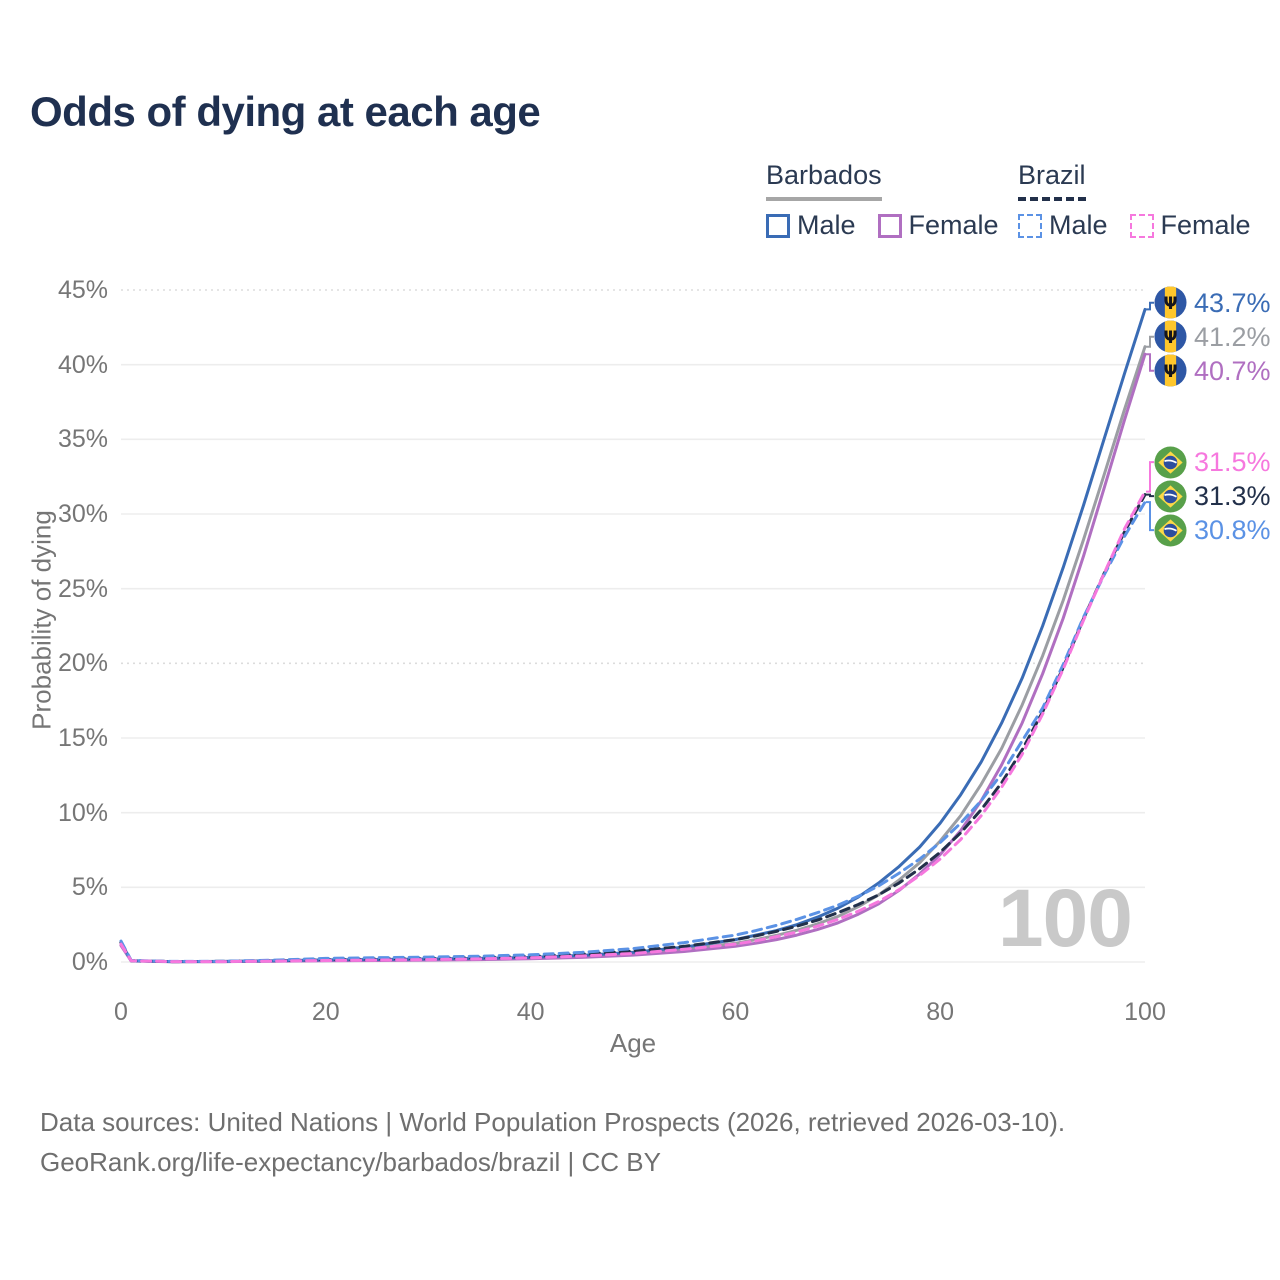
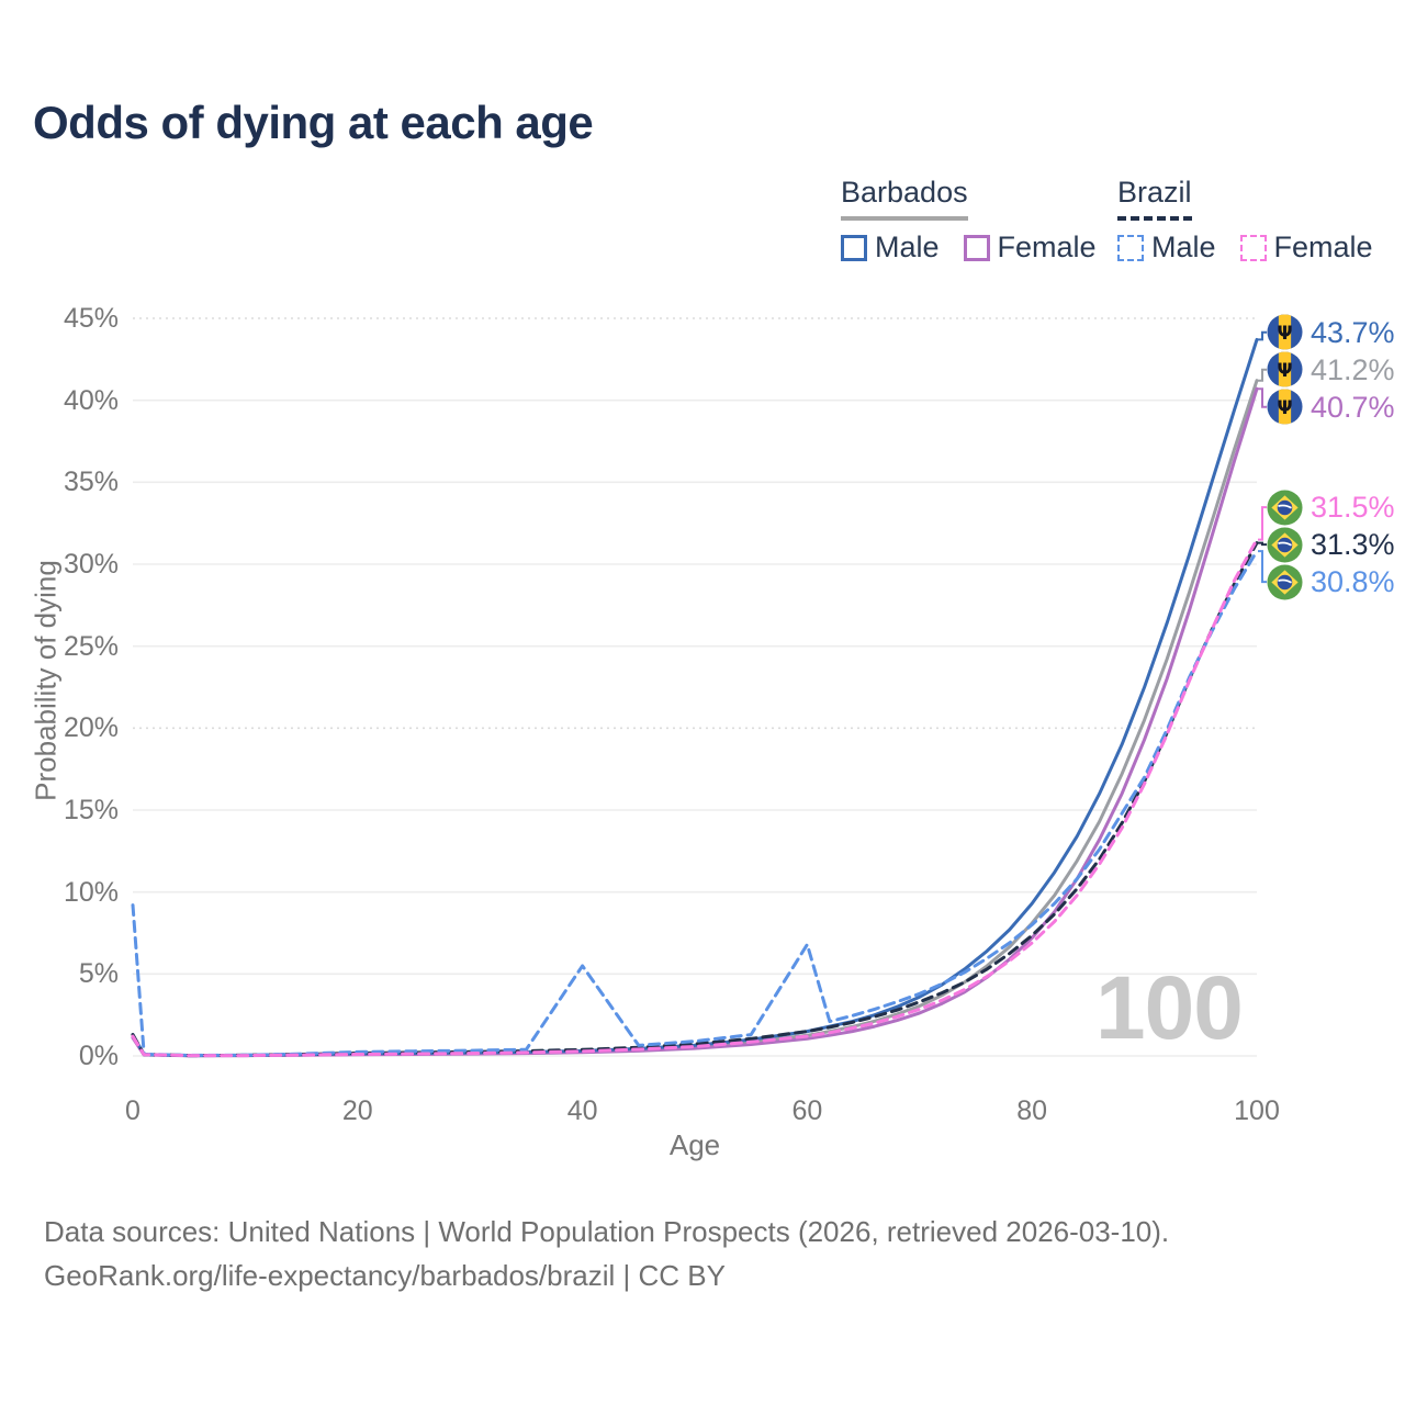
Brazil Male/0: 1.4% -> 9.2%
Brazil Male/40: 0.5% -> 5.5%
Brazil Male/60: 1.8% -> 6.8%
